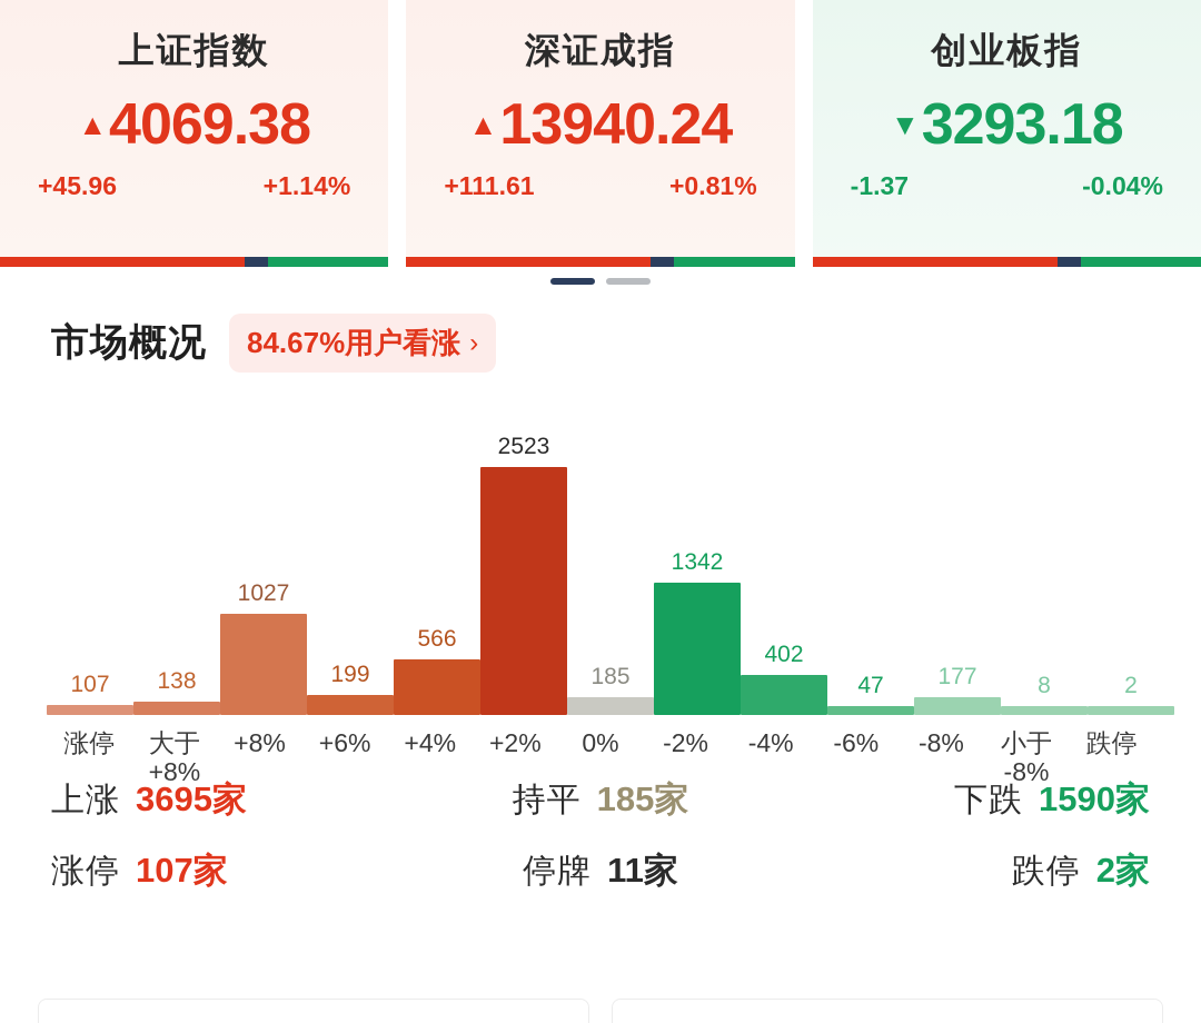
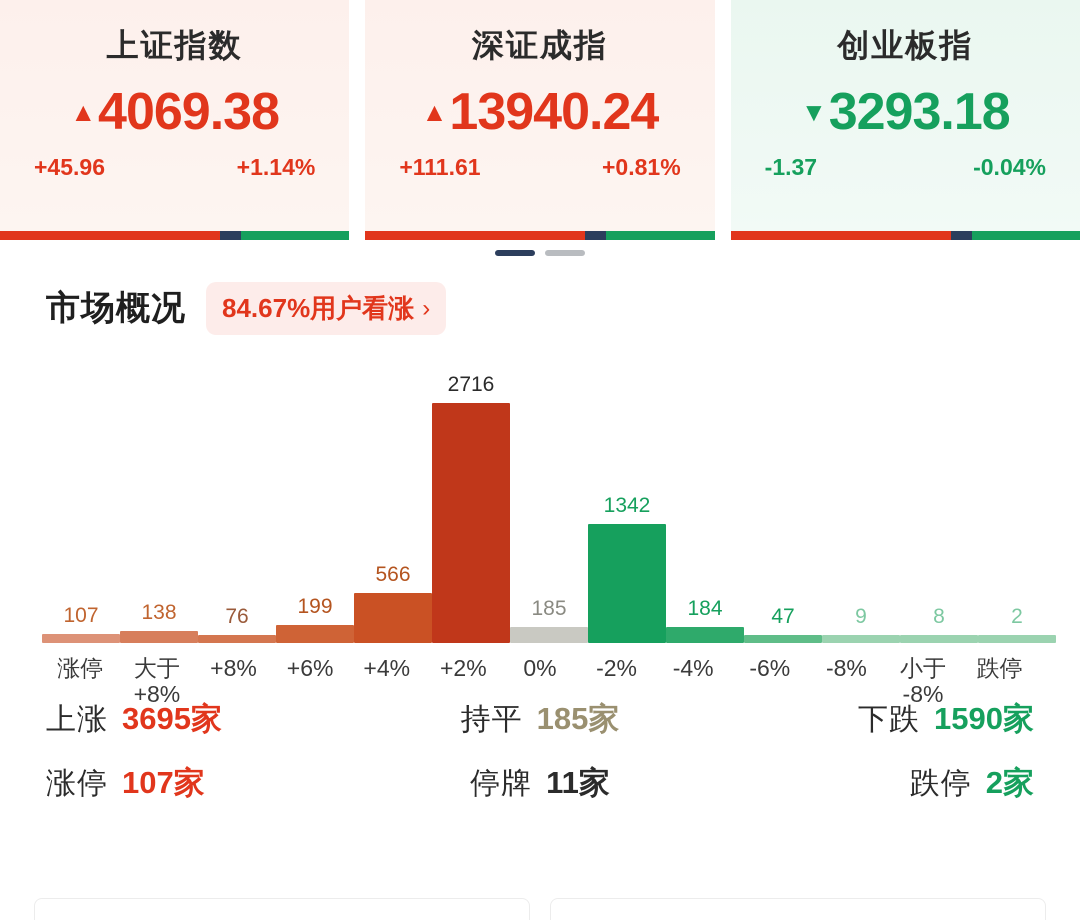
+8%: 1027 -> 76
+2%: 2523 -> 2716
-4%: 402 -> 184
-8%: 177 -> 9
